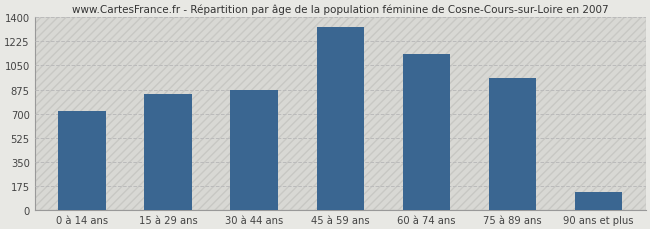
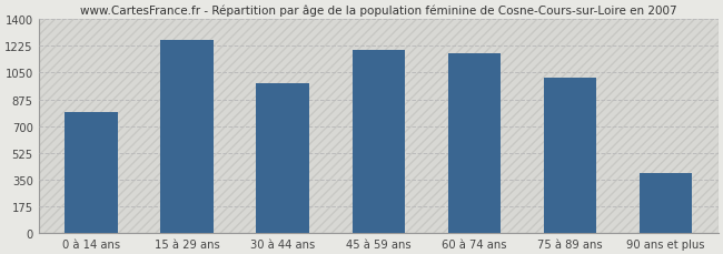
0 à 14 ans: 720 -> 790
15 à 29 ans: 840 -> 1260
30 à 44 ans: 870 -> 980
45 à 59 ans: 1330 -> 1200
60 à 74 ans: 1130 -> 1180
75 à 89 ans: 960 -> 1020
90 ans et plus: 130 -> 390
